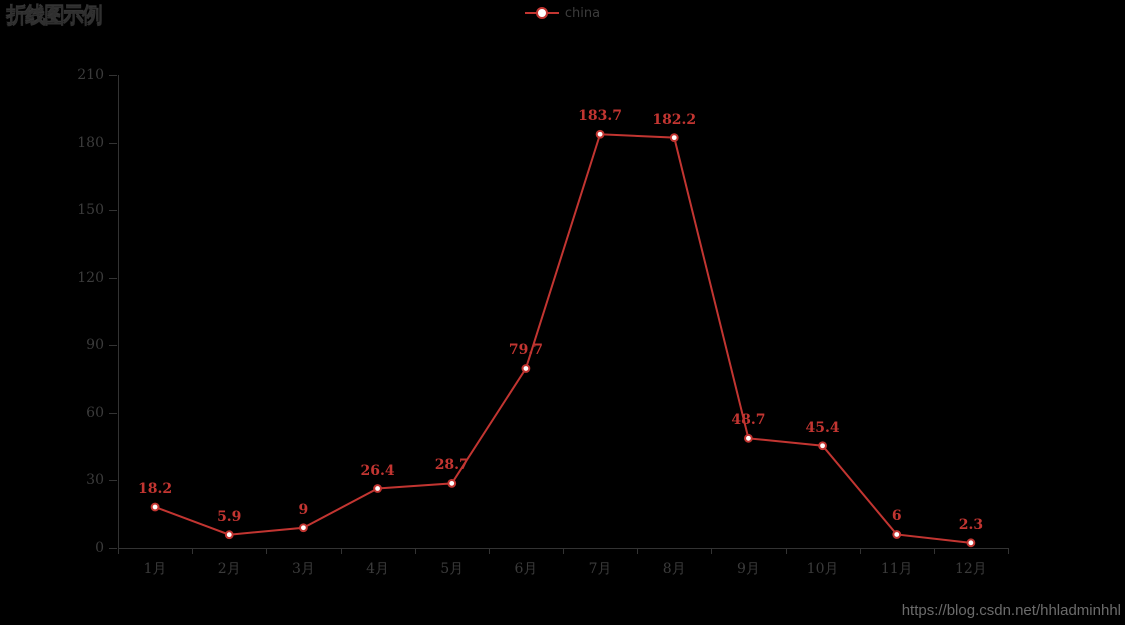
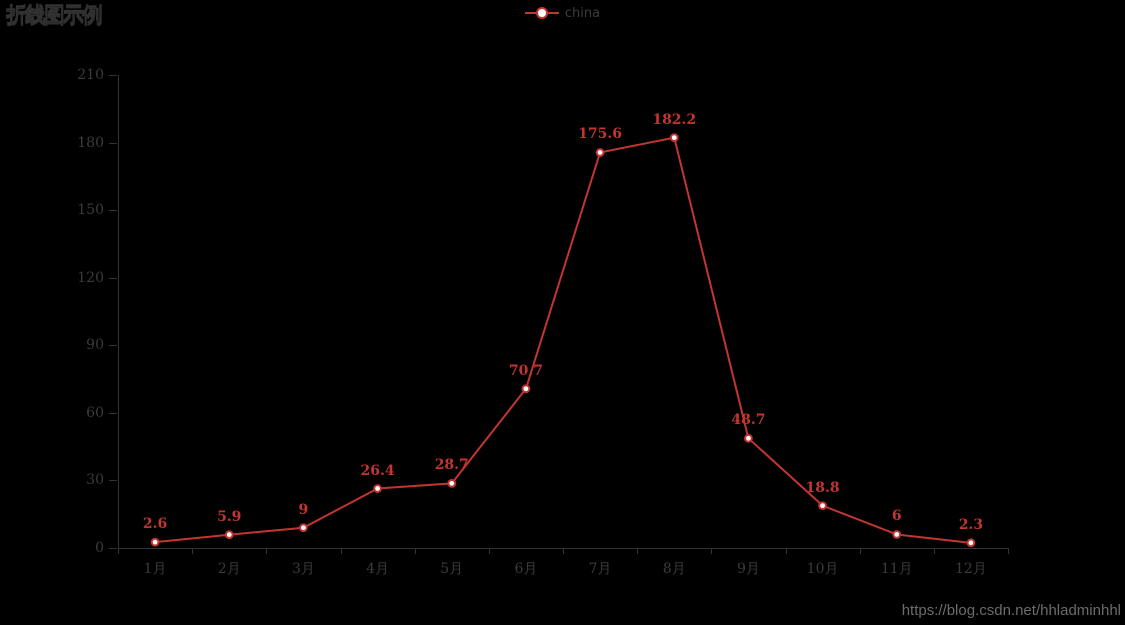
1月: 18.2 -> 2.6
6月: 79.7 -> 70.7
7月: 183.7 -> 175.6
10月: 45.4 -> 18.8
